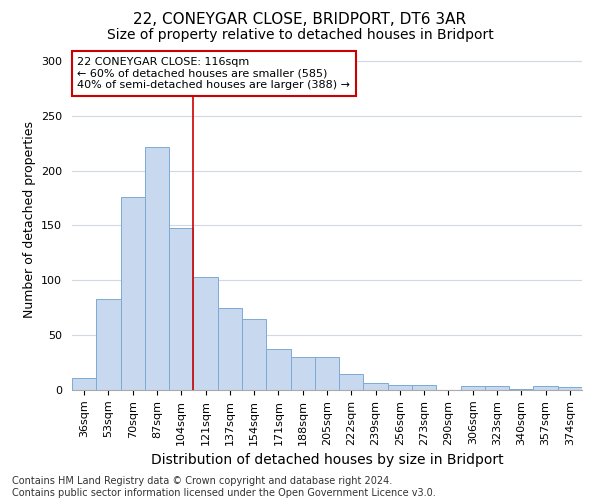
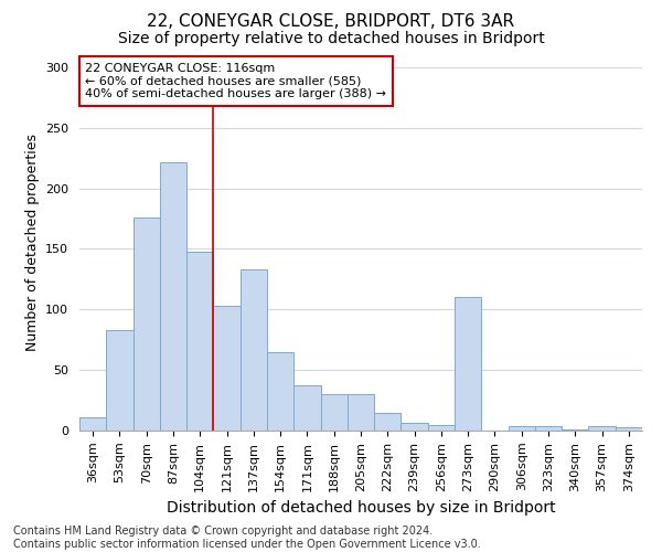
137sqm: 75 -> 133
273sqm: 5 -> 110
